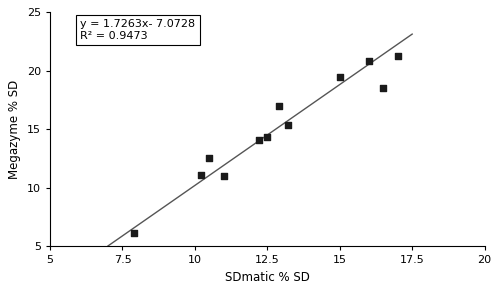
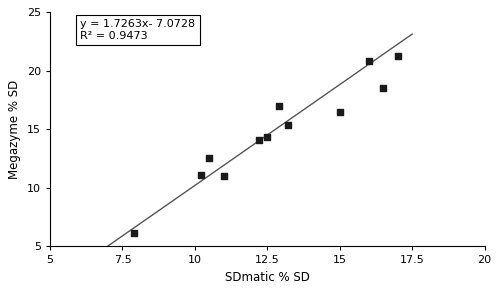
15: 19.5 -> 16.5
